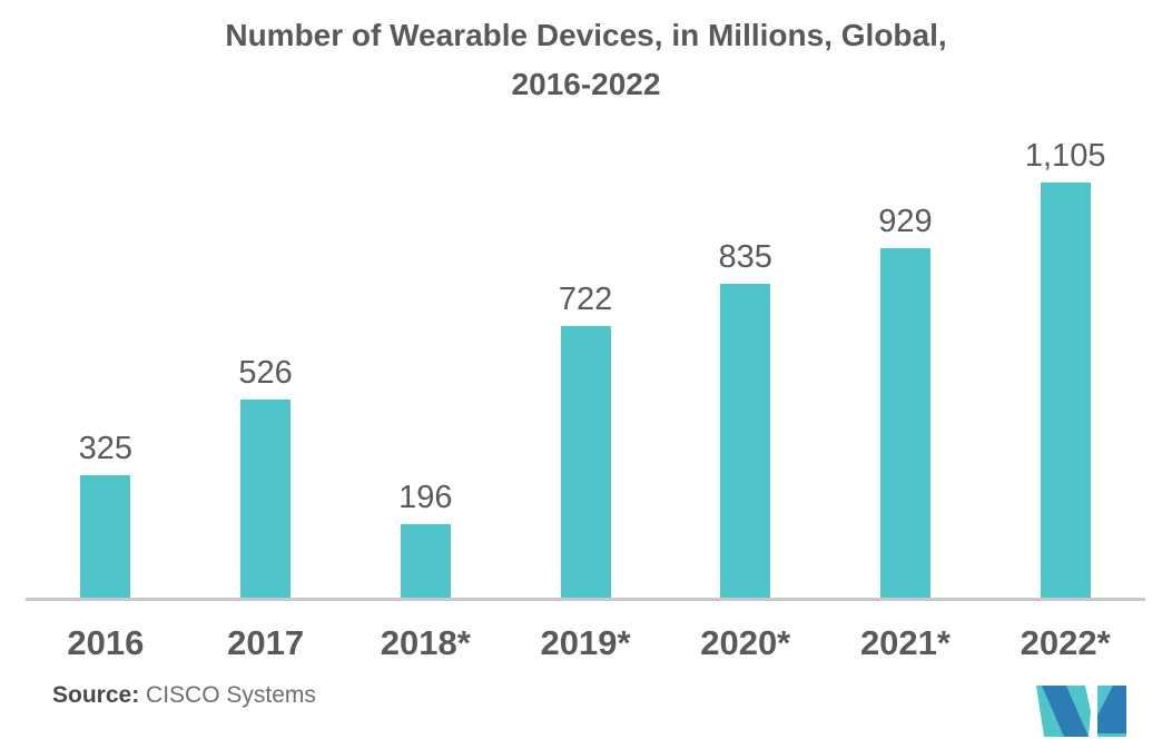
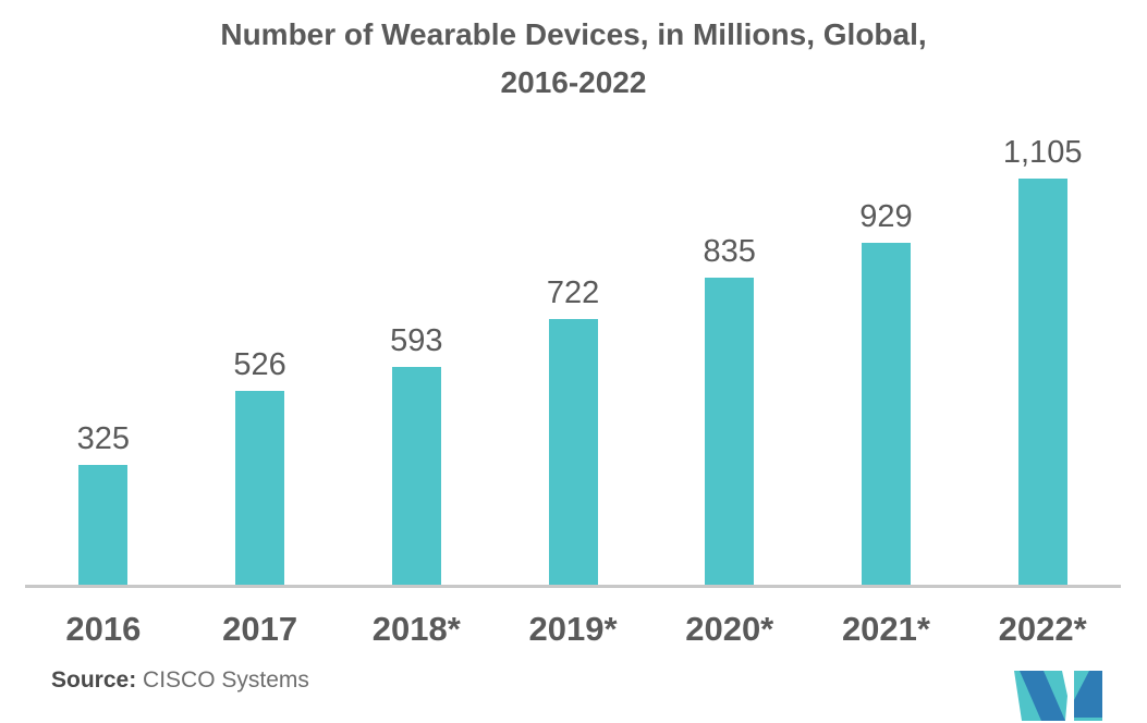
2018*: 196 -> 593
